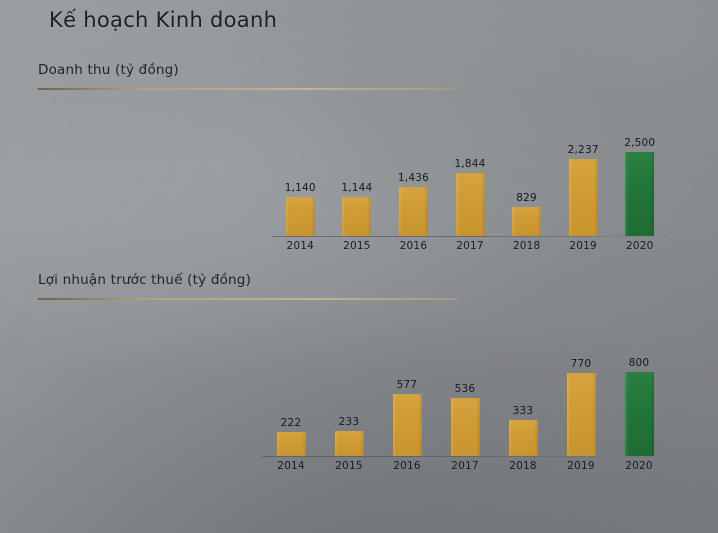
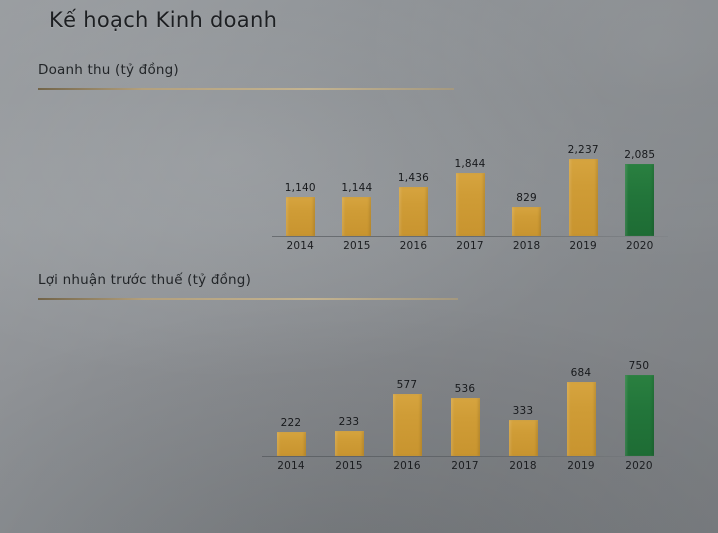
Doanh thu (tỷ đồng)/2020: 2,500 -> 2,085
Lợi nhuận trước thuế (tỷ đồng)/2019: 770 -> 684
Lợi nhuận trước thuế (tỷ đồng)/2020: 800 -> 750
